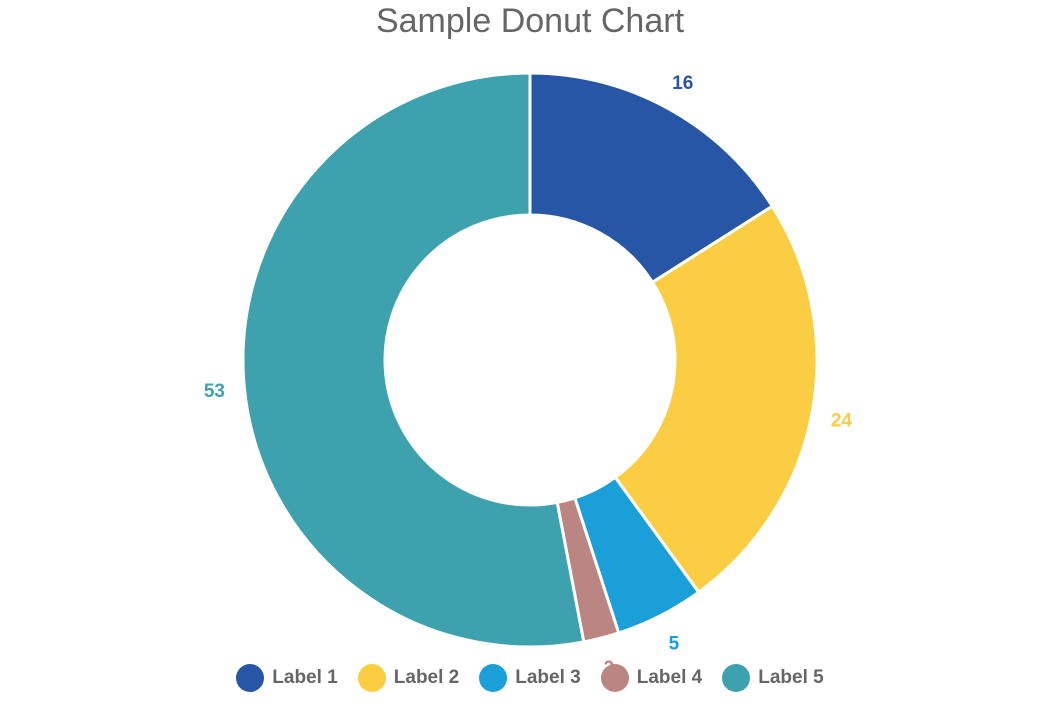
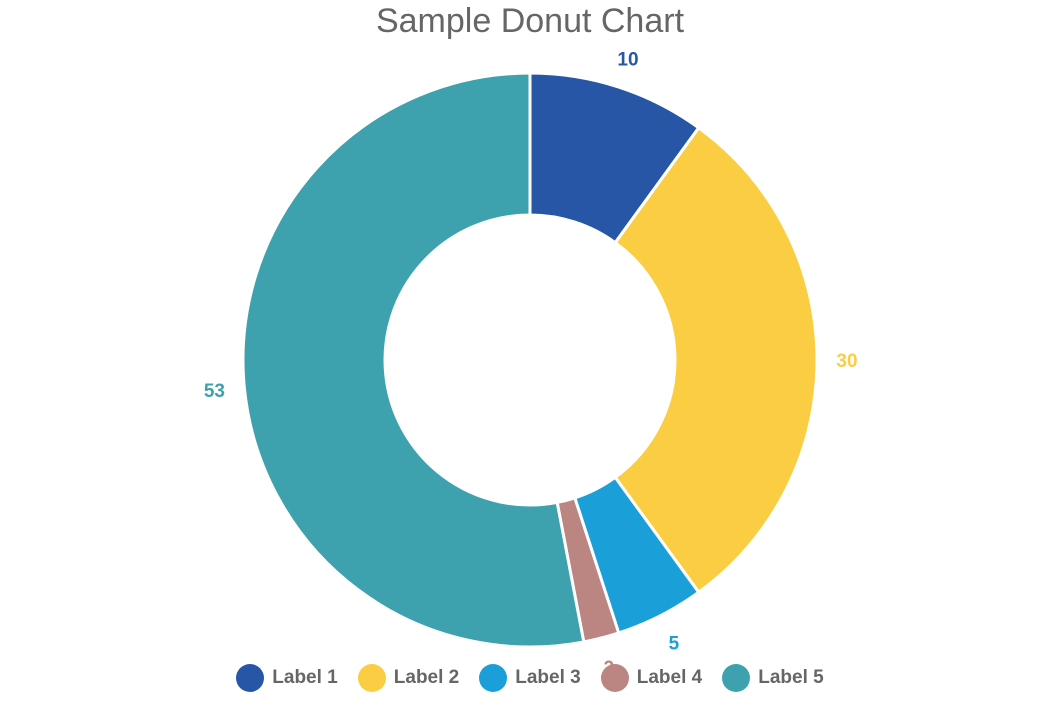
Label 1: 16 -> 10
Label 2: 24 -> 30
